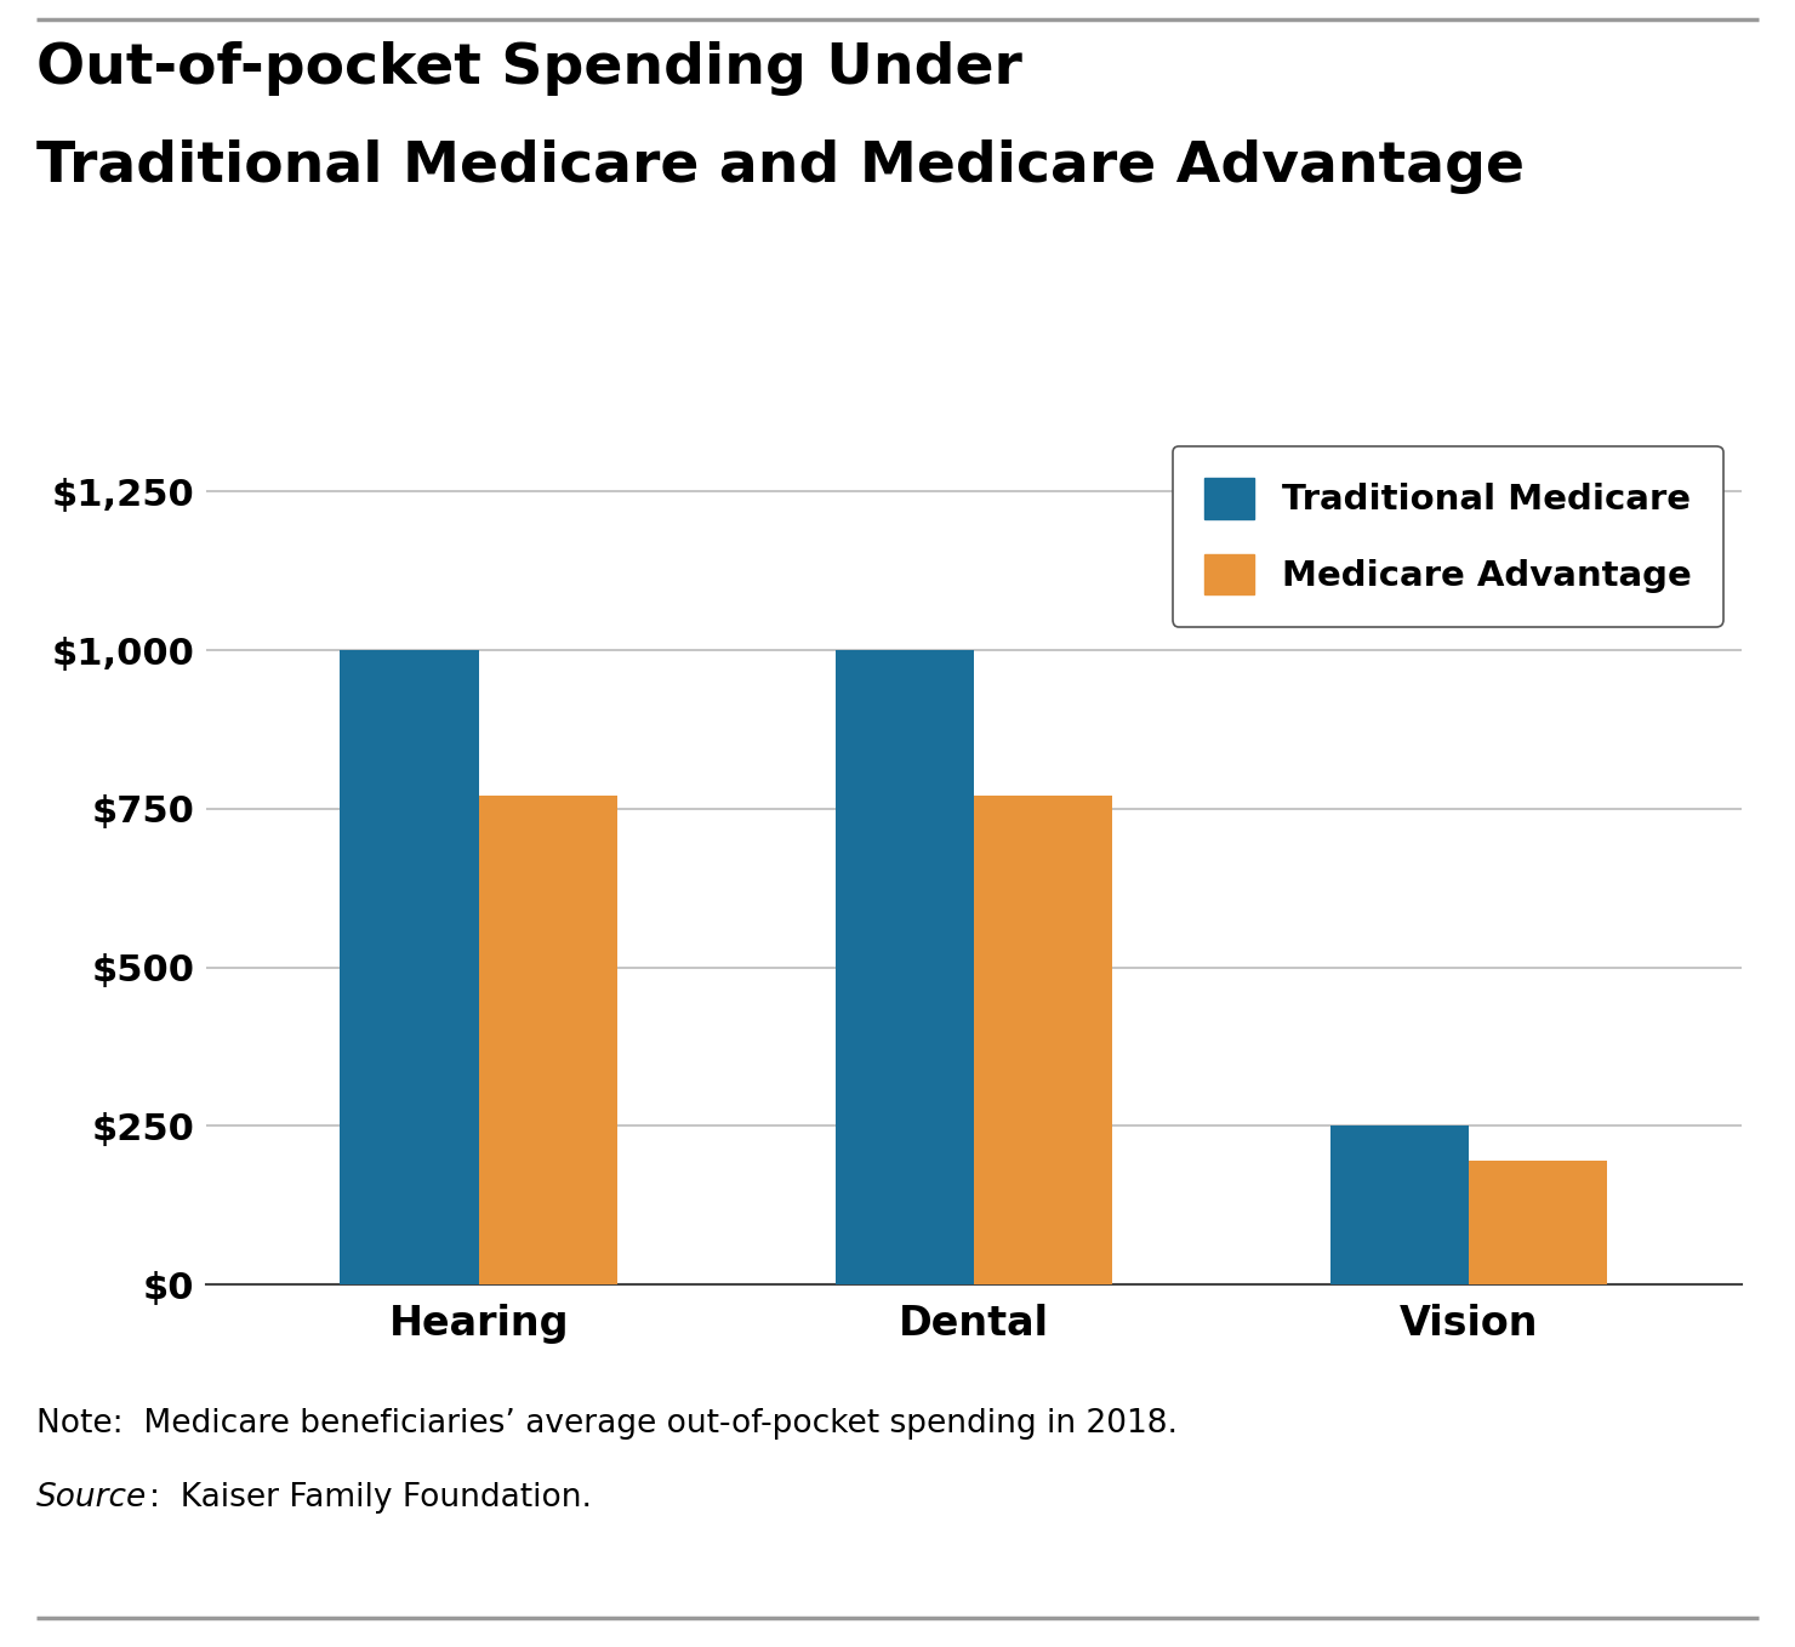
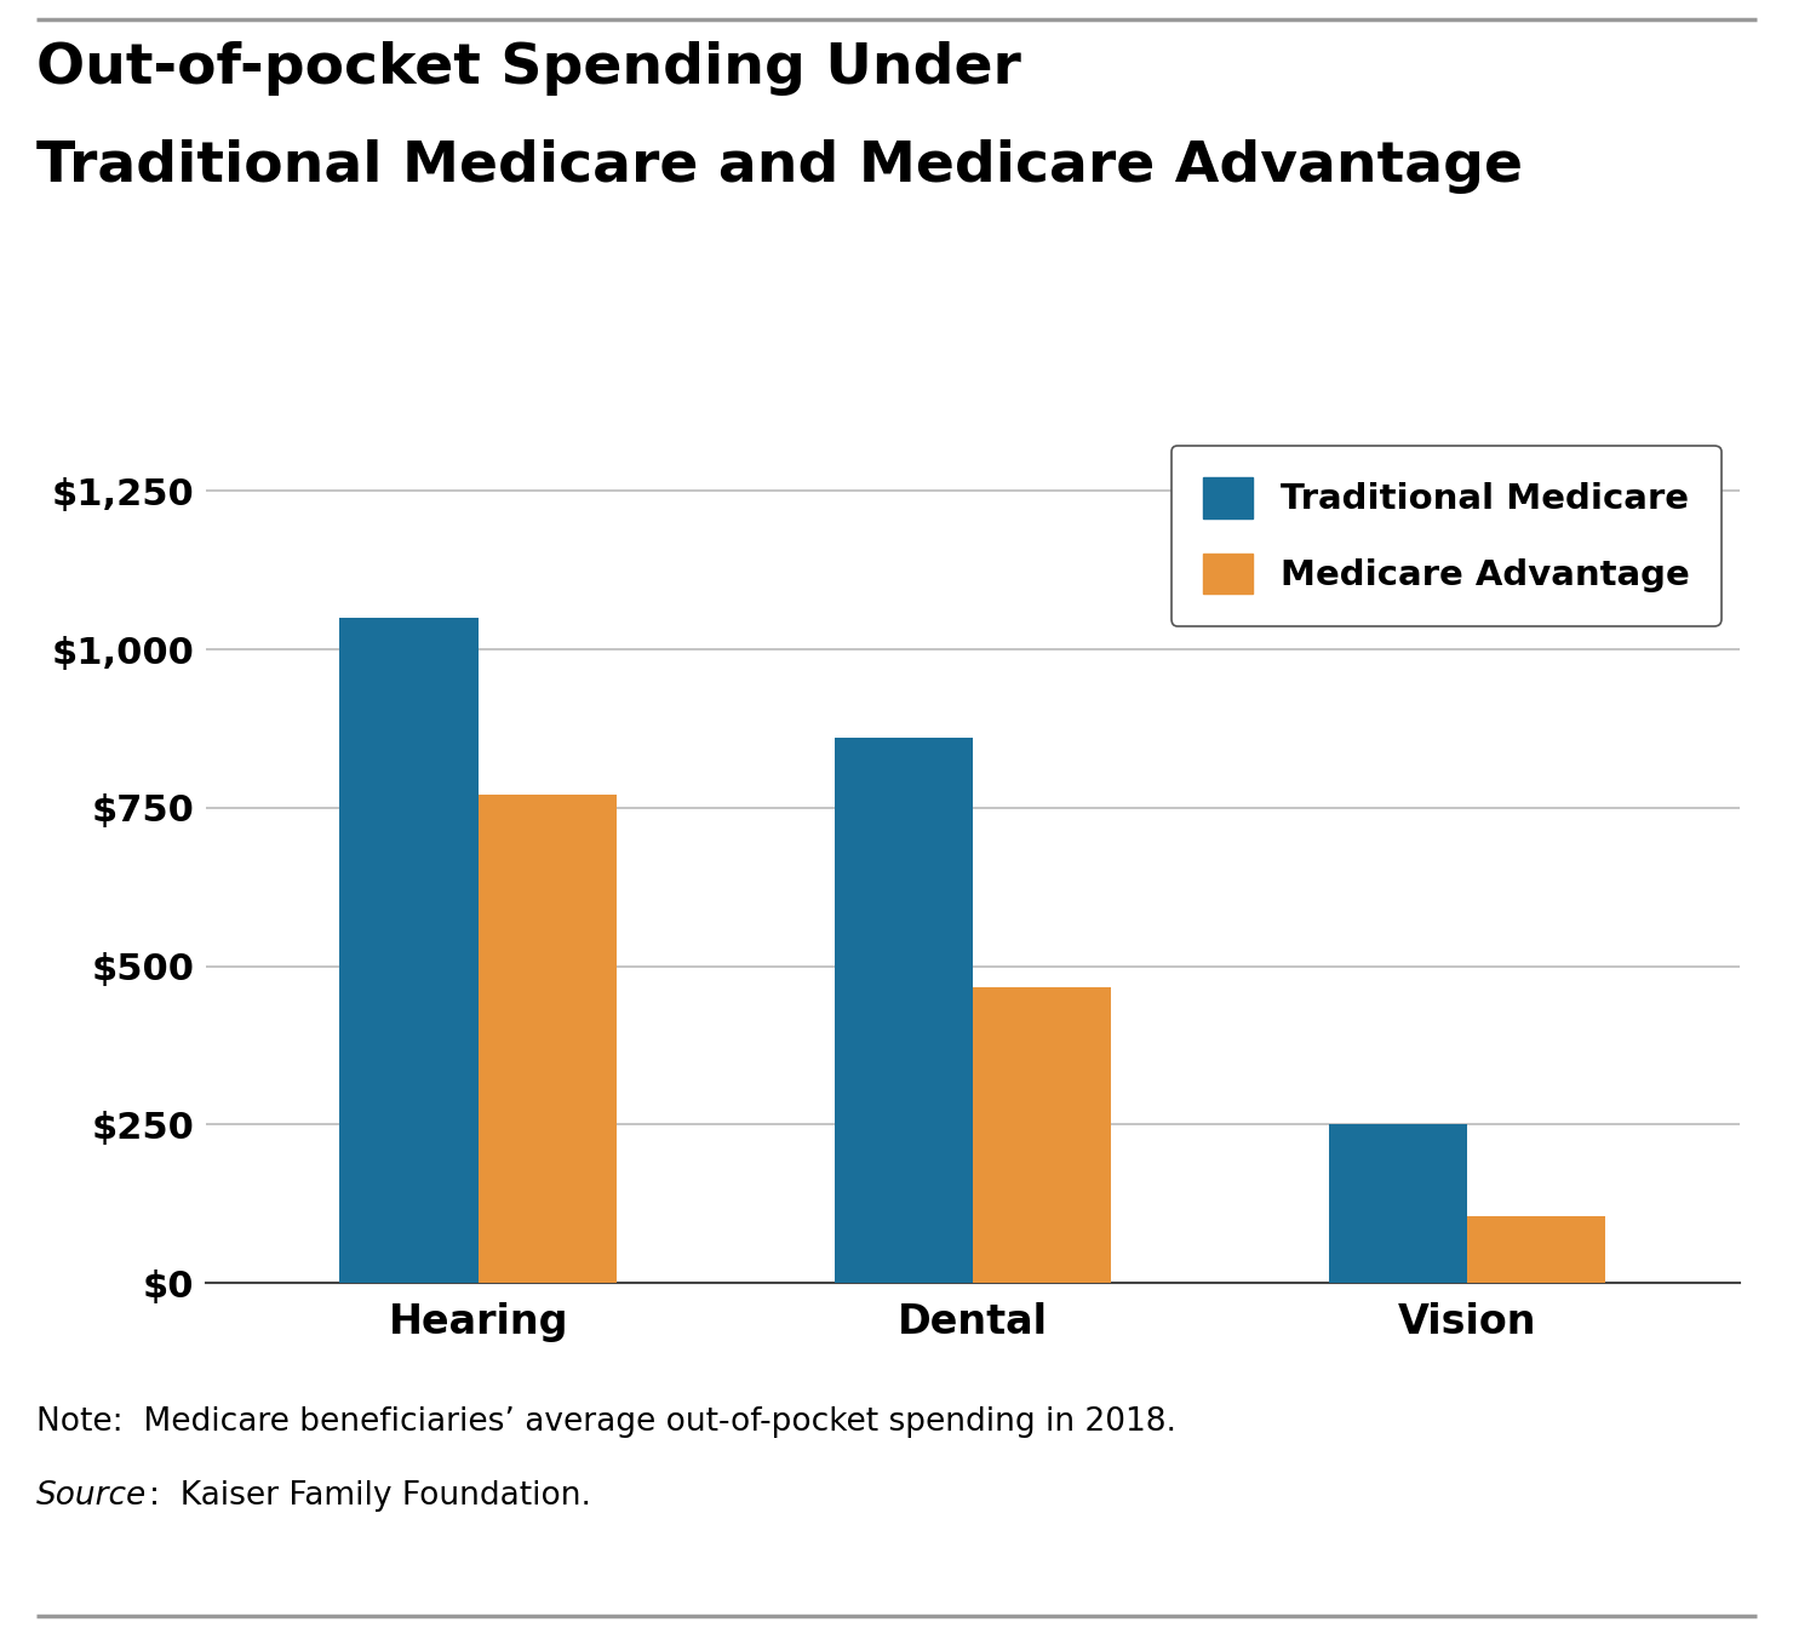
Traditional Medicare/Hearing: $1,000 -> $1,050
Traditional Medicare/Dental: $1,000 -> $860
Medicare Advantage/Dental: $770 -> $466
Medicare Advantage/Vision: $195 -> $106
